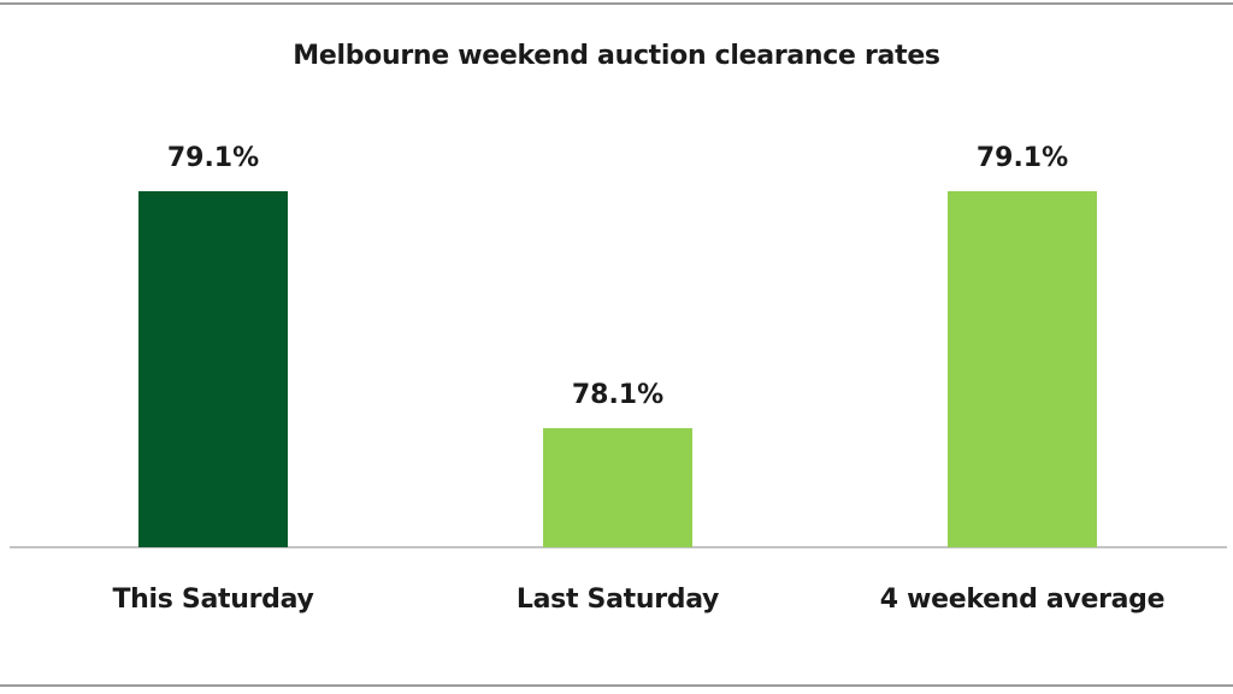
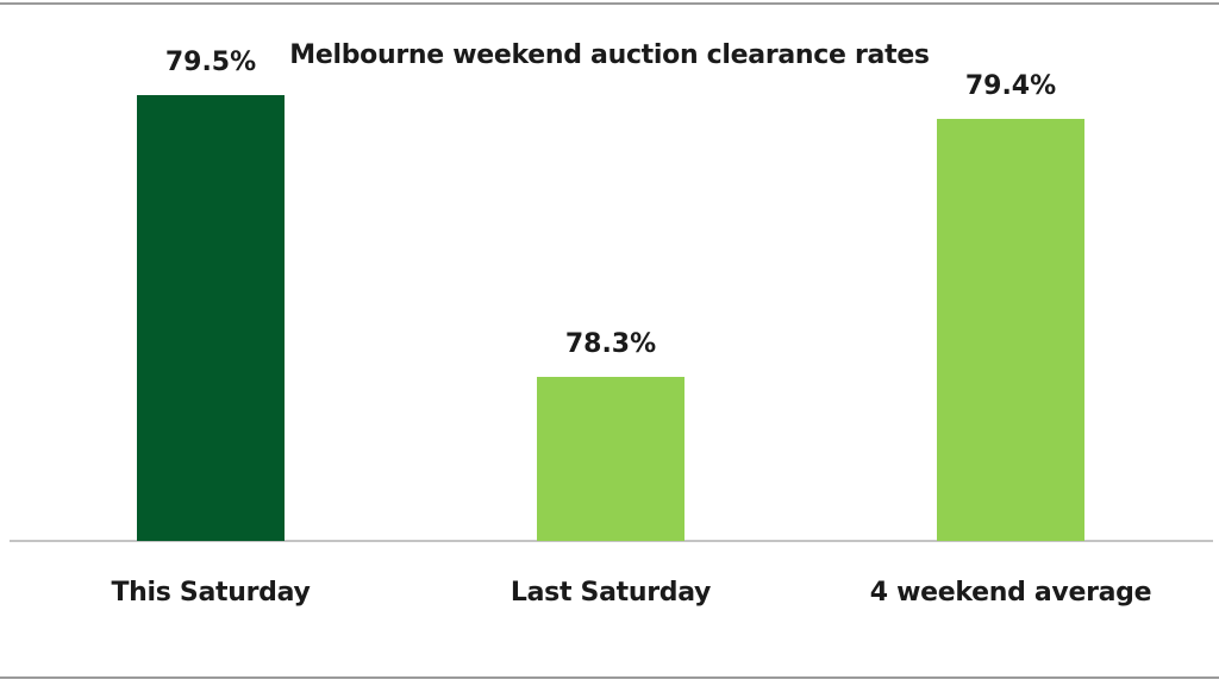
This Saturday: 79.1% -> 79.5%
Last Saturday: 78.1% -> 78.3%
4 weekend average: 79.1% -> 79.4%
